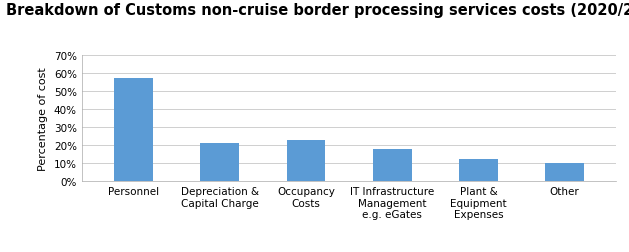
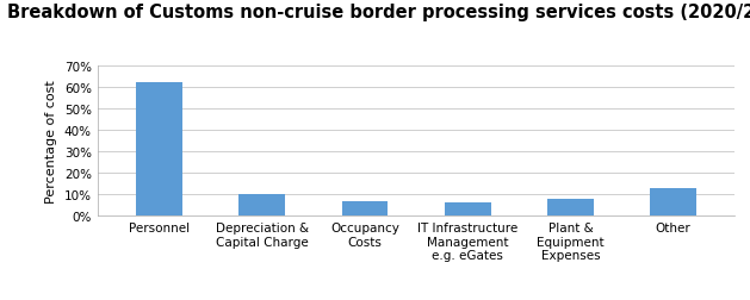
Personnel: 57% -> 62%
Depreciation & Capital Charge: 21% -> 10%
Occupancy Costs: 23% -> 7%
IT Infrastructure Management e.g. eGates: 18% -> 6%
Plant & Equipment Expenses: 12% -> 8%
Other: 10% -> 13%
